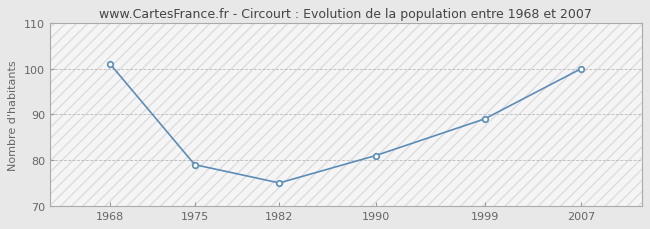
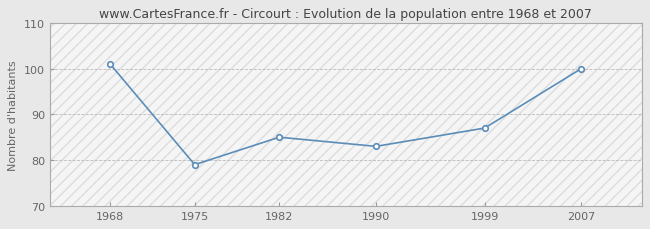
1982: 75 -> 85
1990: 81 -> 83
1999: 89 -> 87
